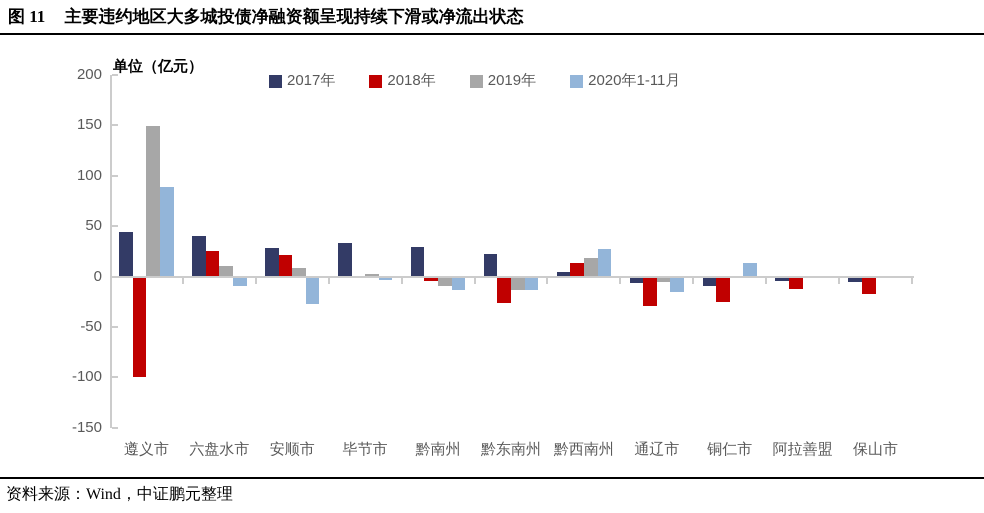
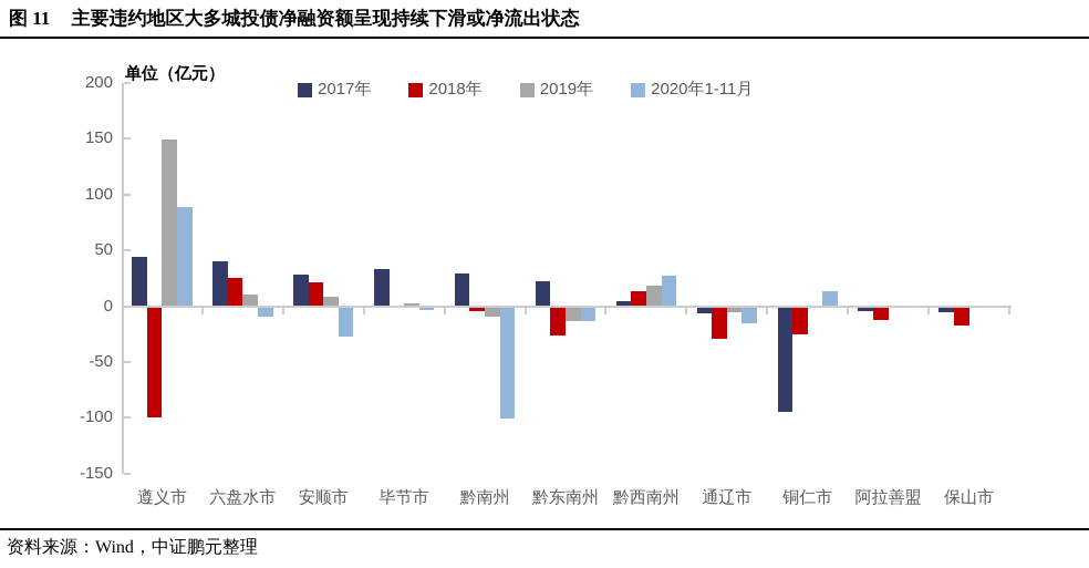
2020年1-11月/黔南州: -13 -> -101
2017年/铜仁市: -9 -> -95
